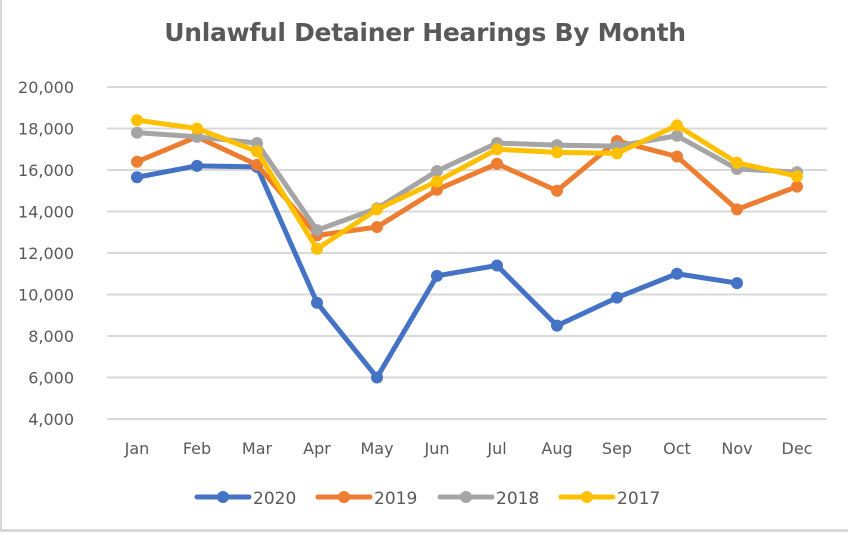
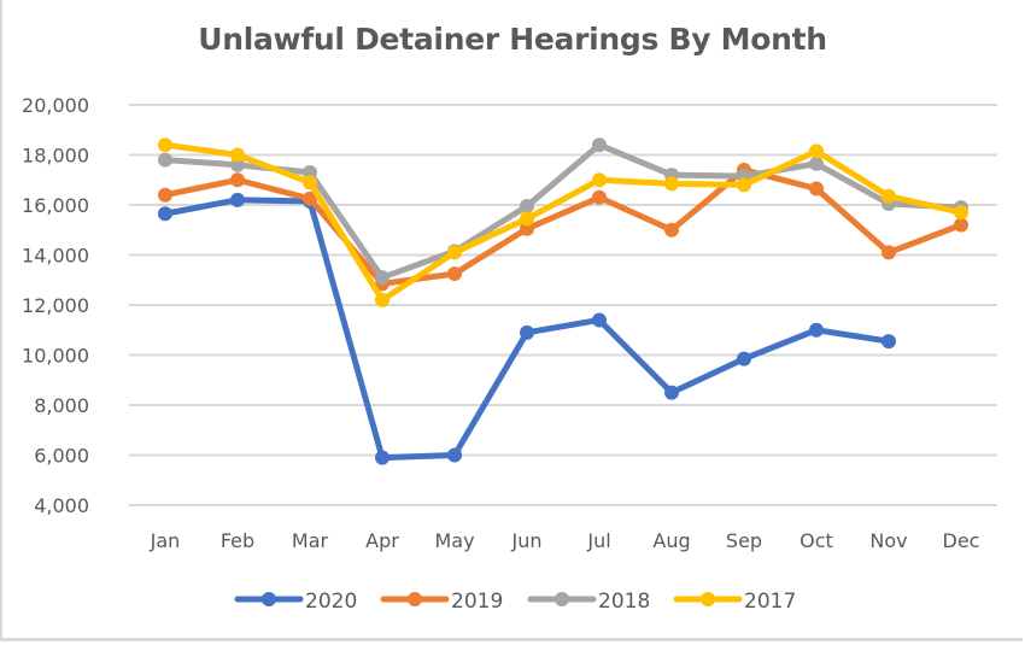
2019/Feb: 17600 -> 17000
2020/Apr: 9600 -> 5900
2018/Jul: 17300 -> 18400
